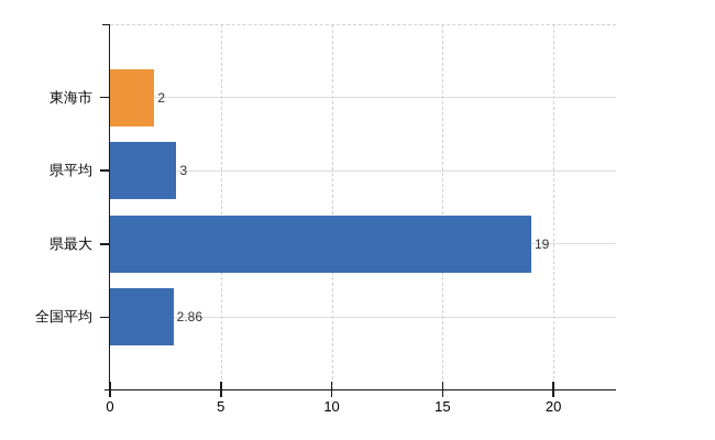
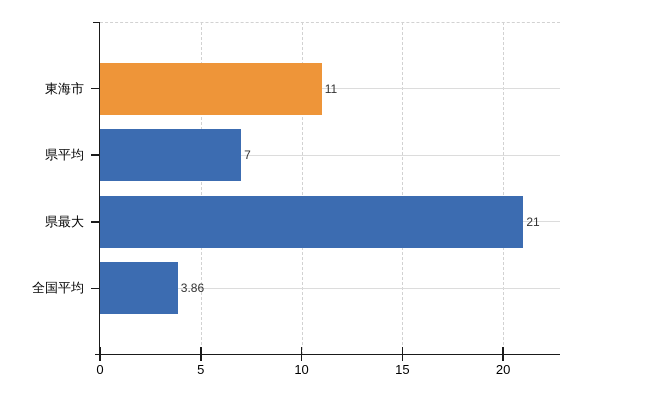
東海市: 2 -> 11
県平均: 3 -> 7
県最大: 19 -> 21
全国平均: 2.86 -> 3.86
